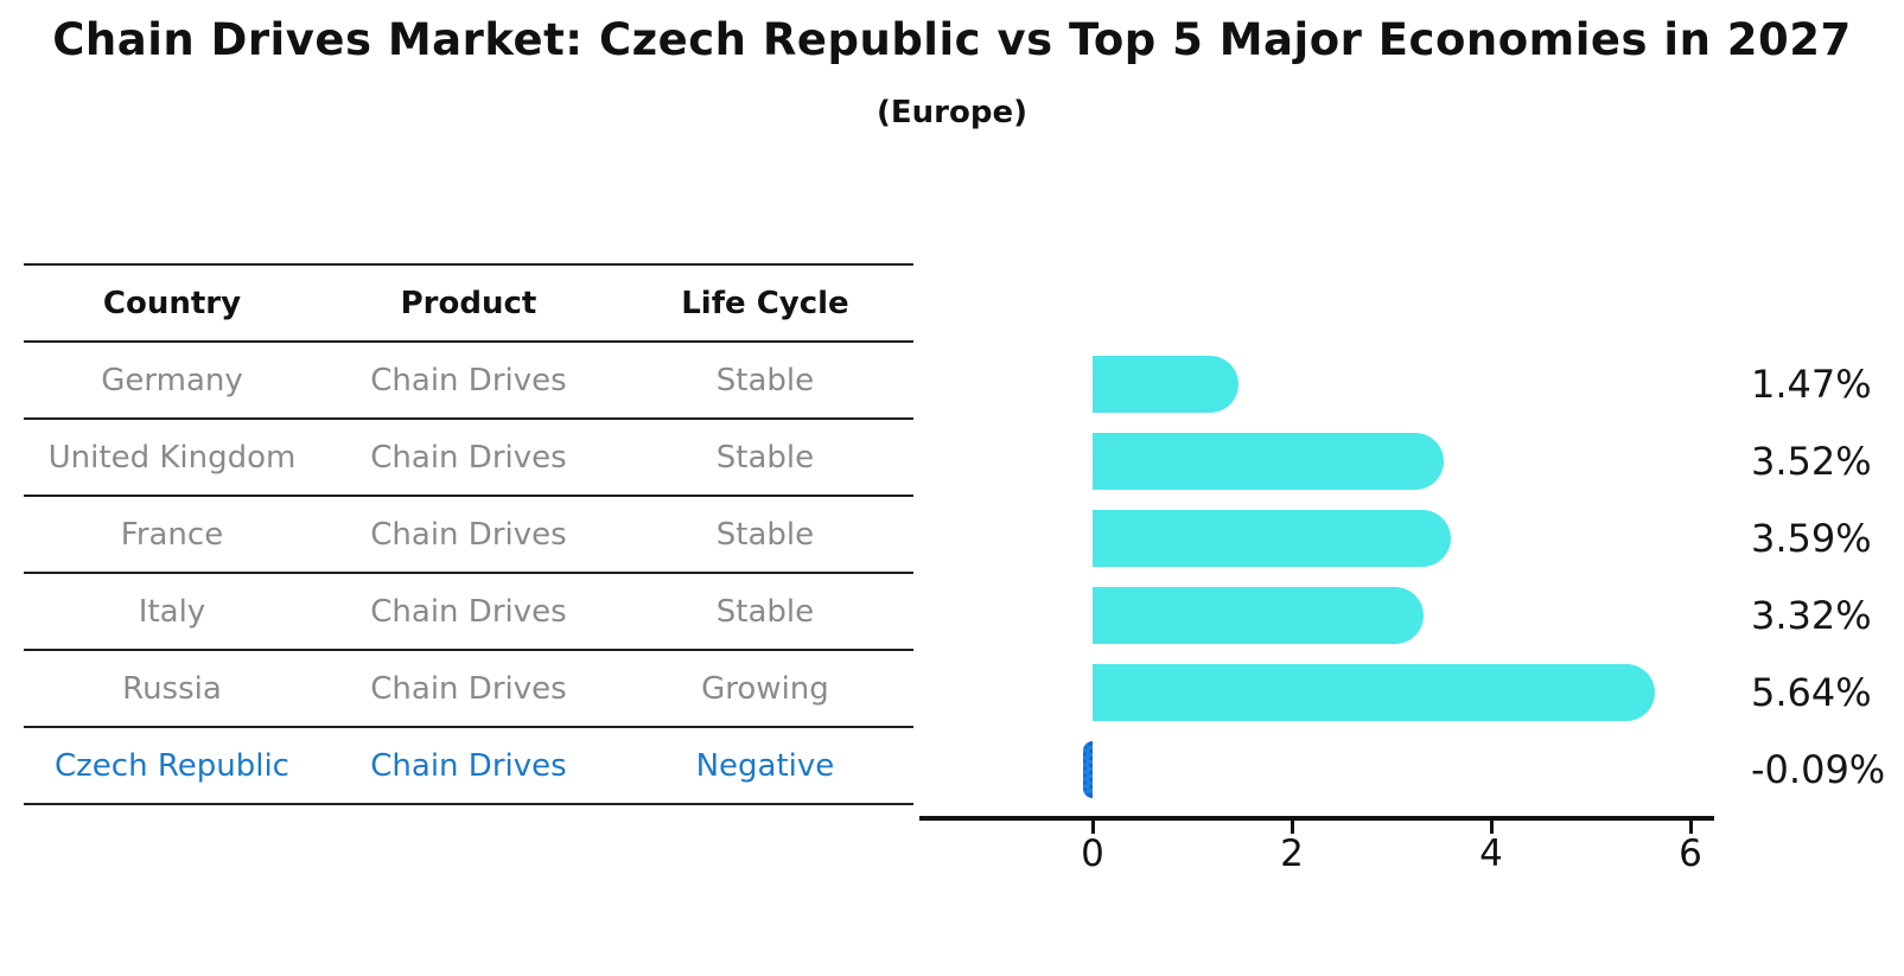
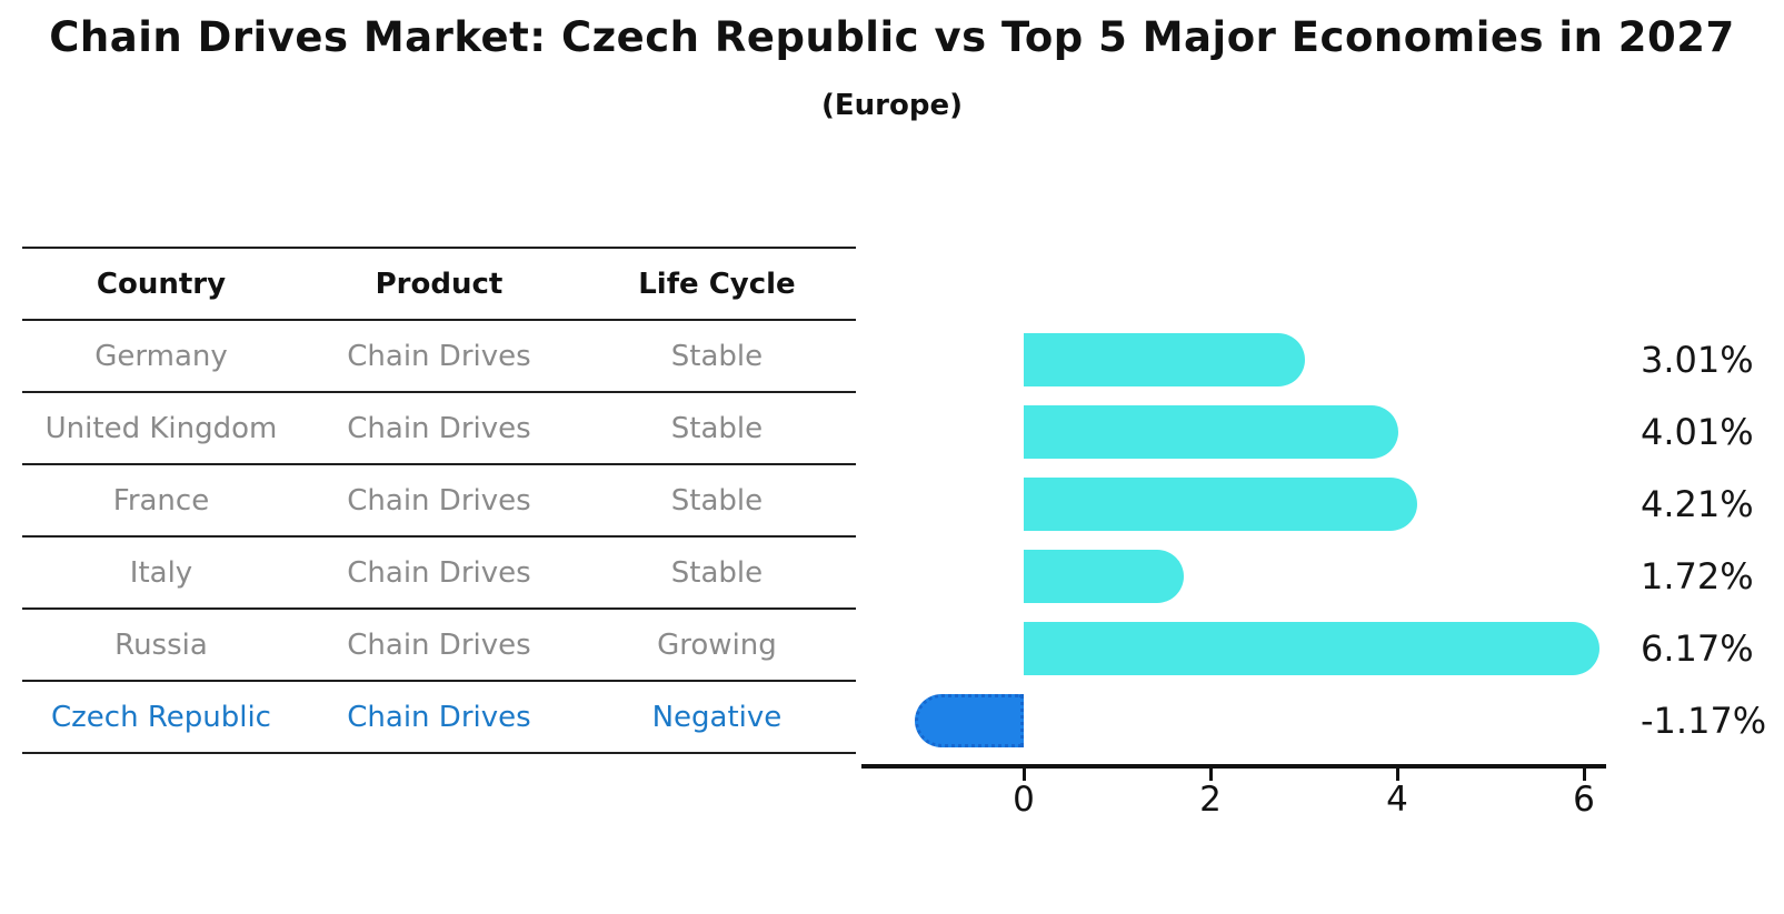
Germany: 1.47% -> 3.01%
United Kingdom: 3.52% -> 4.01%
France: 3.59% -> 4.21%
Italy: 3.32% -> 1.72%
Russia: 5.64% -> 6.17%
Czech Republic: -0.09% -> -1.17%
